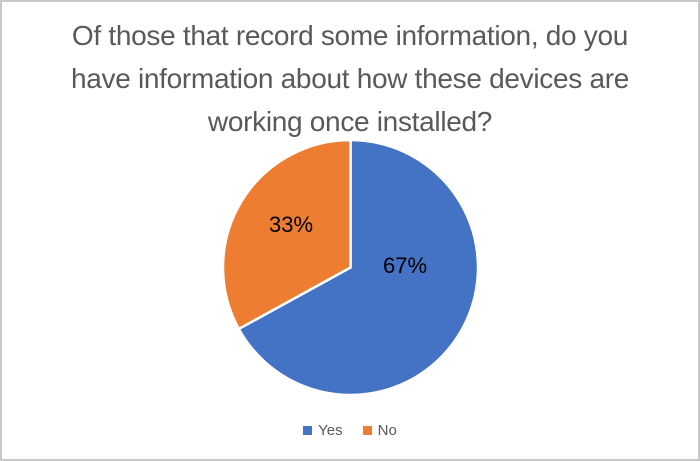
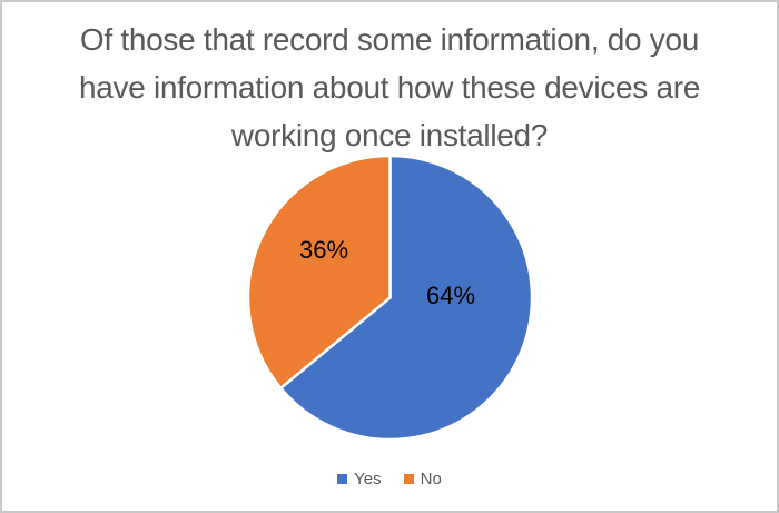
Yes: 67% -> 64%
No: 33% -> 36%
